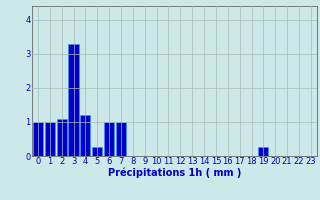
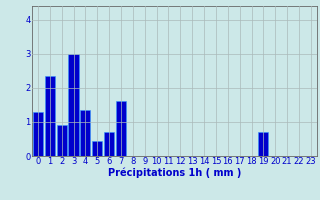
0: 1.00 -> 1.30
1: 1.00 -> 2.35
2: 1.10 -> 0.90
3: 3.30 -> 3.00
4: 1.20 -> 1.35
5: 0.25 -> 0.45
6: 1.00 -> 0.70
7: 1.00 -> 1.60
19: 0.25 -> 0.70
